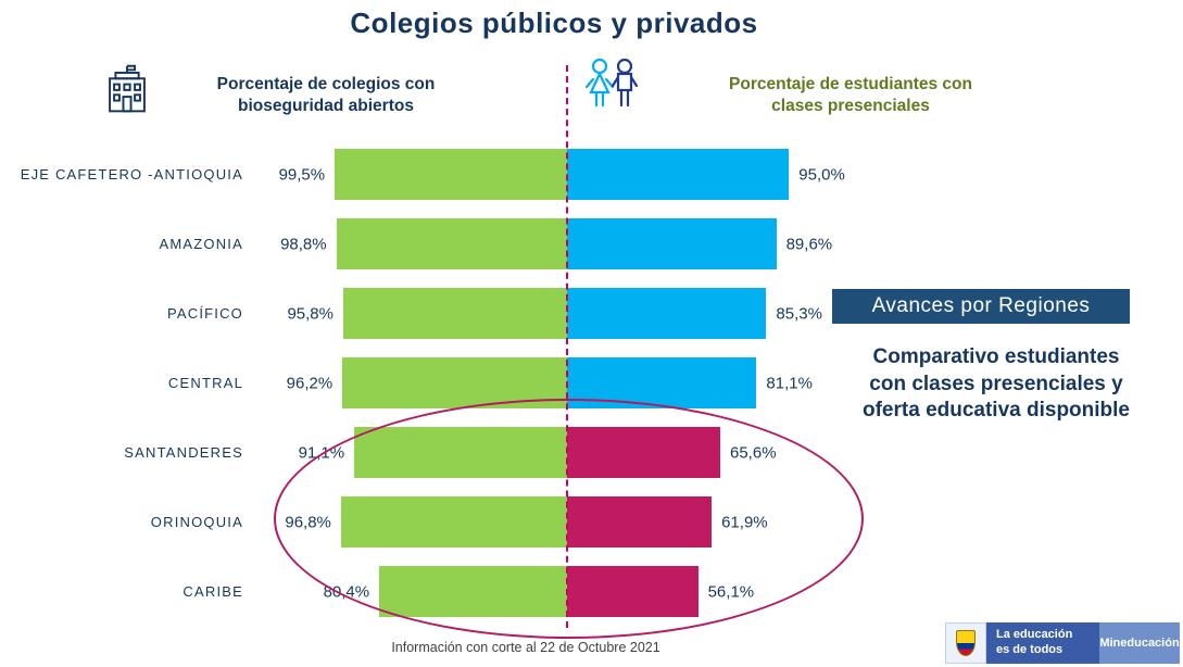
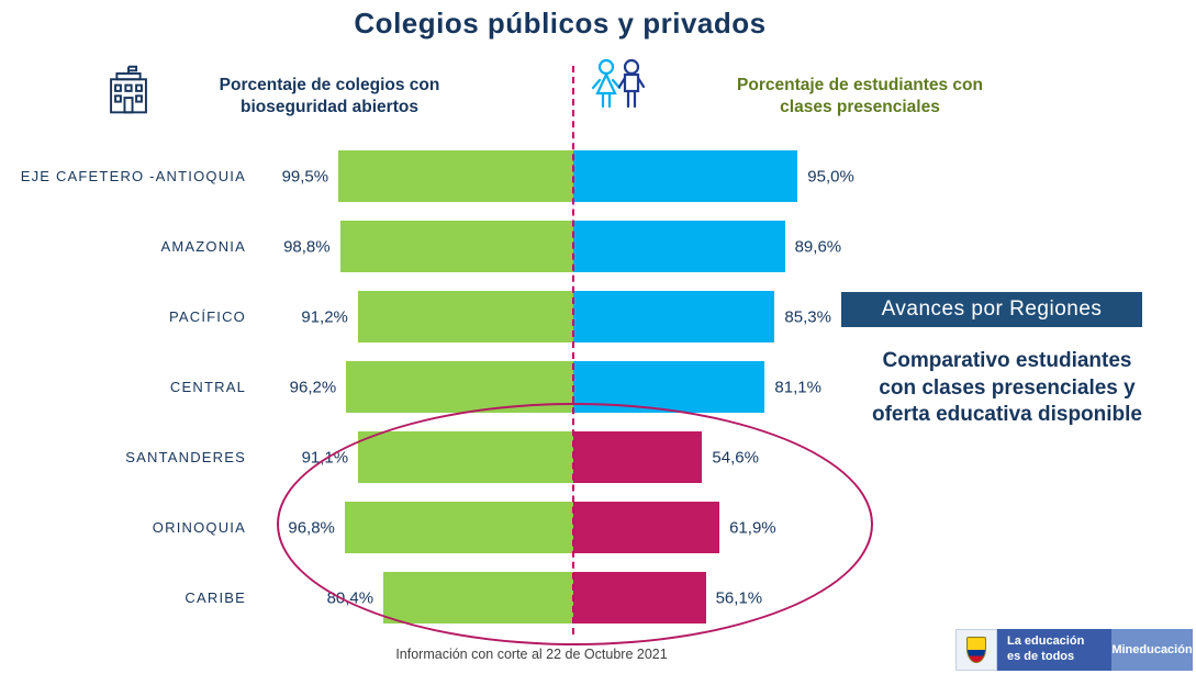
Porcentaje de colegios con bioseguridad abiertos/PACÍFICO: 95,8% -> 91,2%
Porcentaje de estudiantes con clases presenciales/SANTANDERES: 65,6% -> 54,6%
